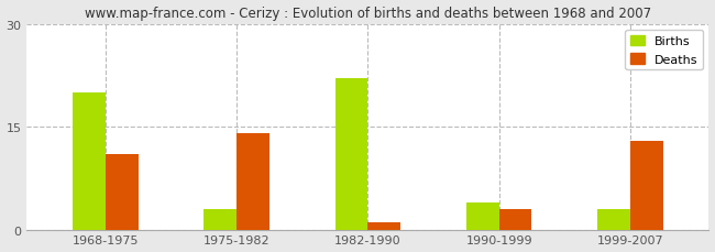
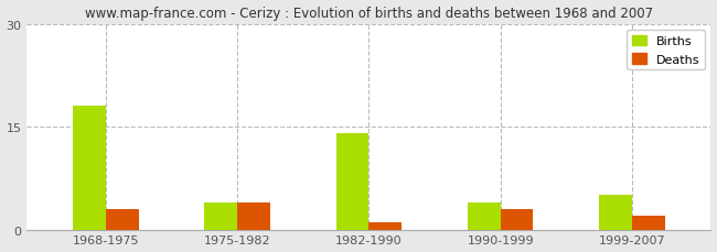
Births/1968-1975: 20 -> 18
Deaths/1968-1975: 11 -> 3
Births/1975-1982: 3 -> 4
Deaths/1975-1982: 14 -> 4
Births/1982-1990: 22 -> 14
Births/1999-2007: 3 -> 5
Deaths/1999-2007: 13 -> 2
